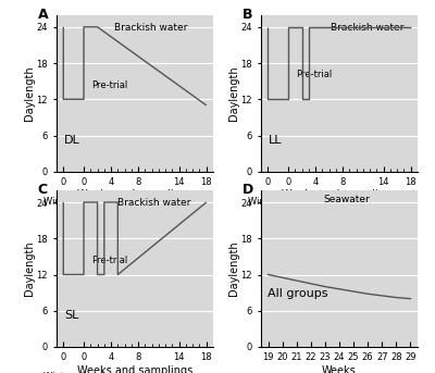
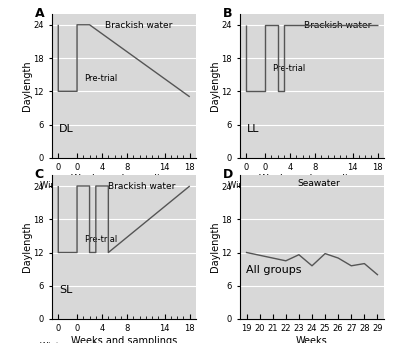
23: 10.0 -> 11.6
25: 9.2 -> 11.8
26: 8.8 -> 11.0
27: 8.5 -> 9.6
28: 8.2 -> 10.0
